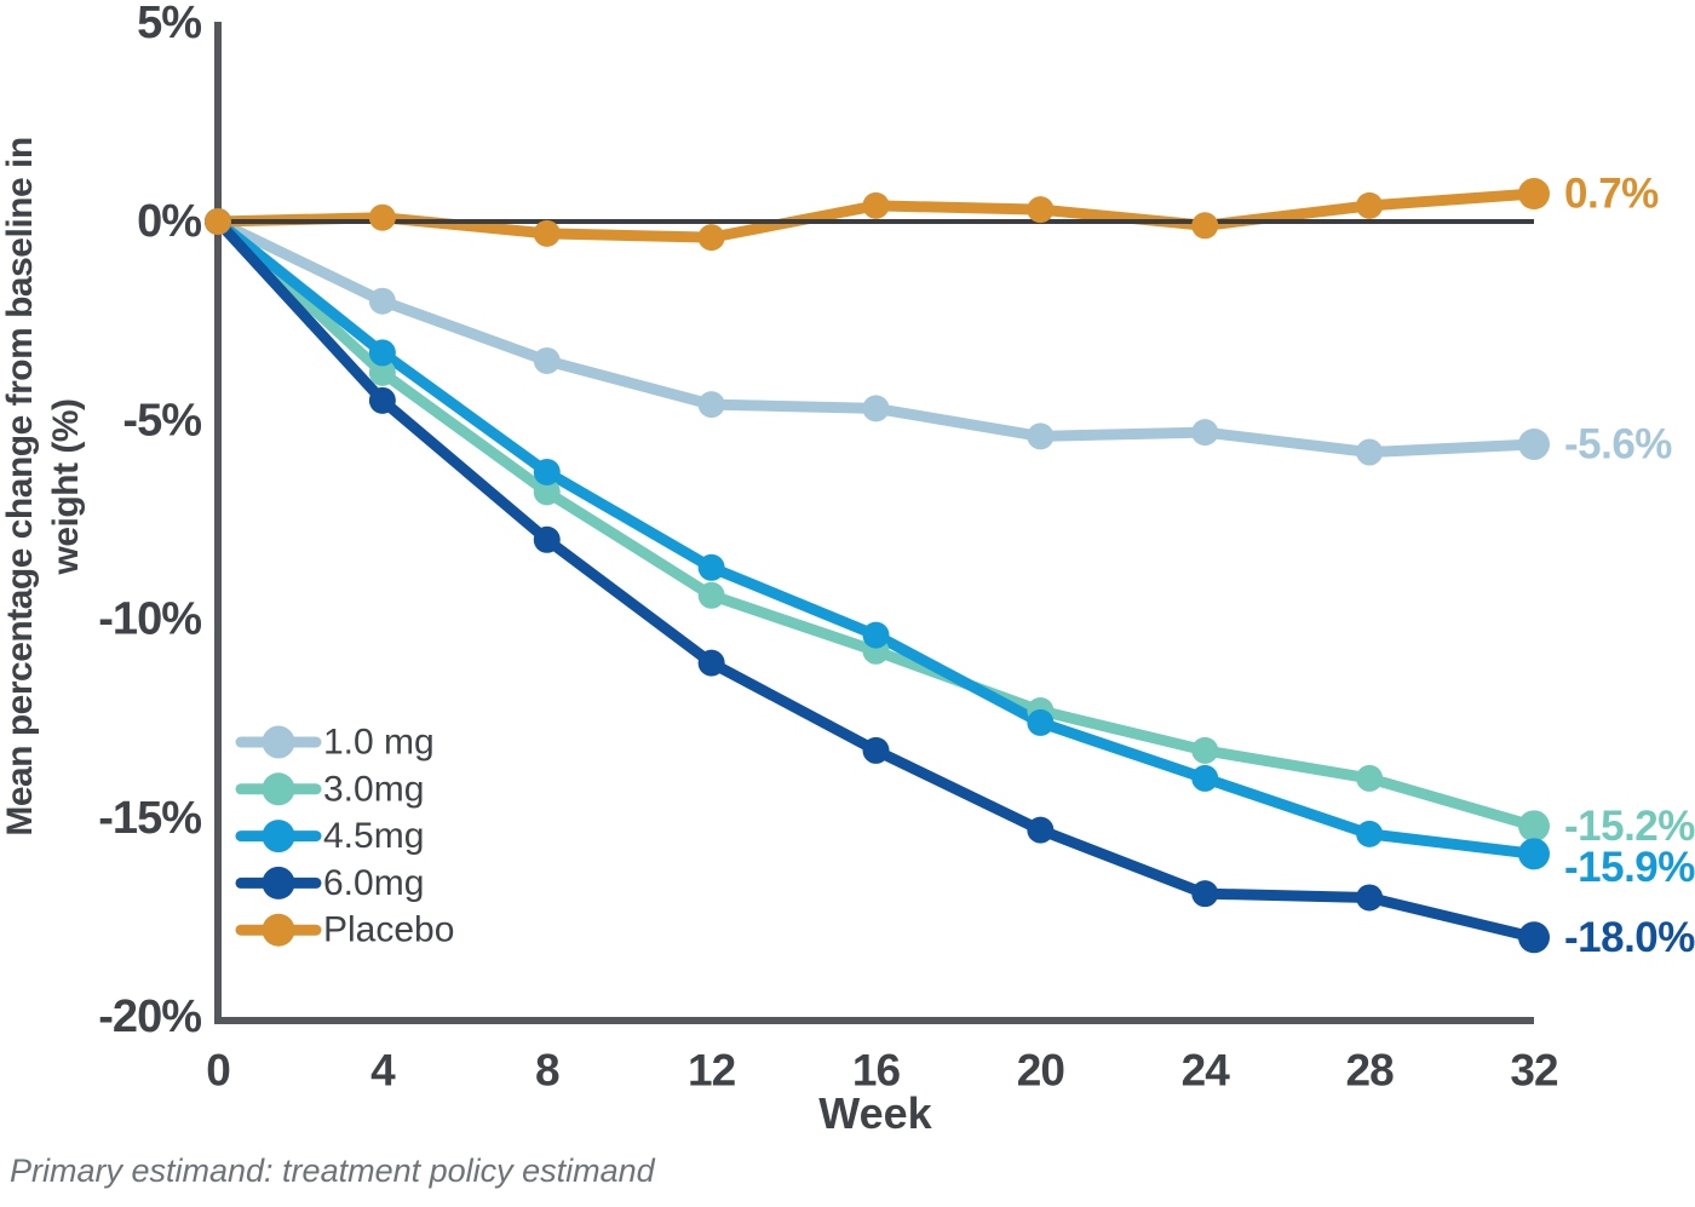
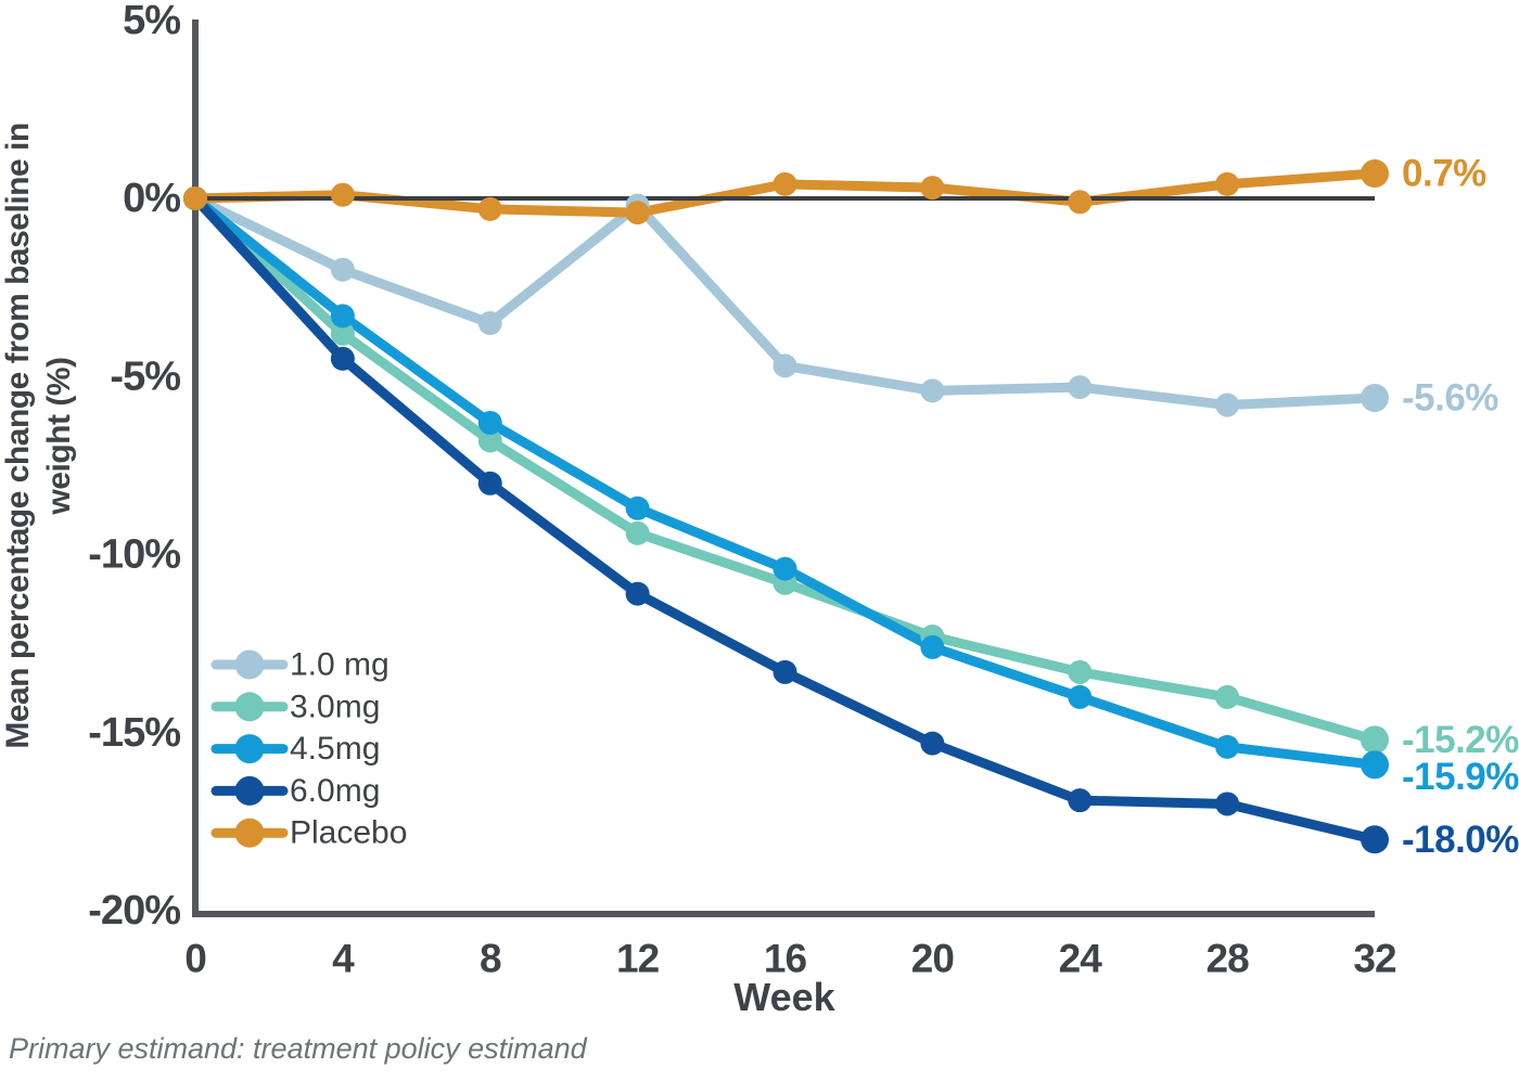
1.0 mg/12: -4.6% -> -0.2%
